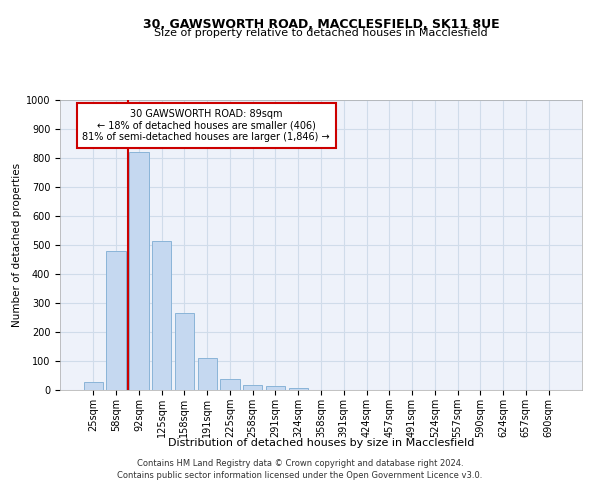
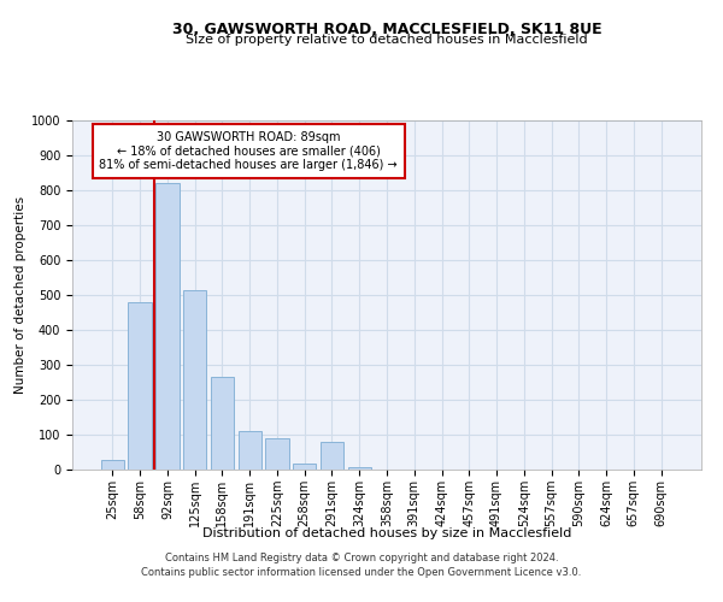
225sqm: 38 -> 90
291sqm: 15 -> 80
